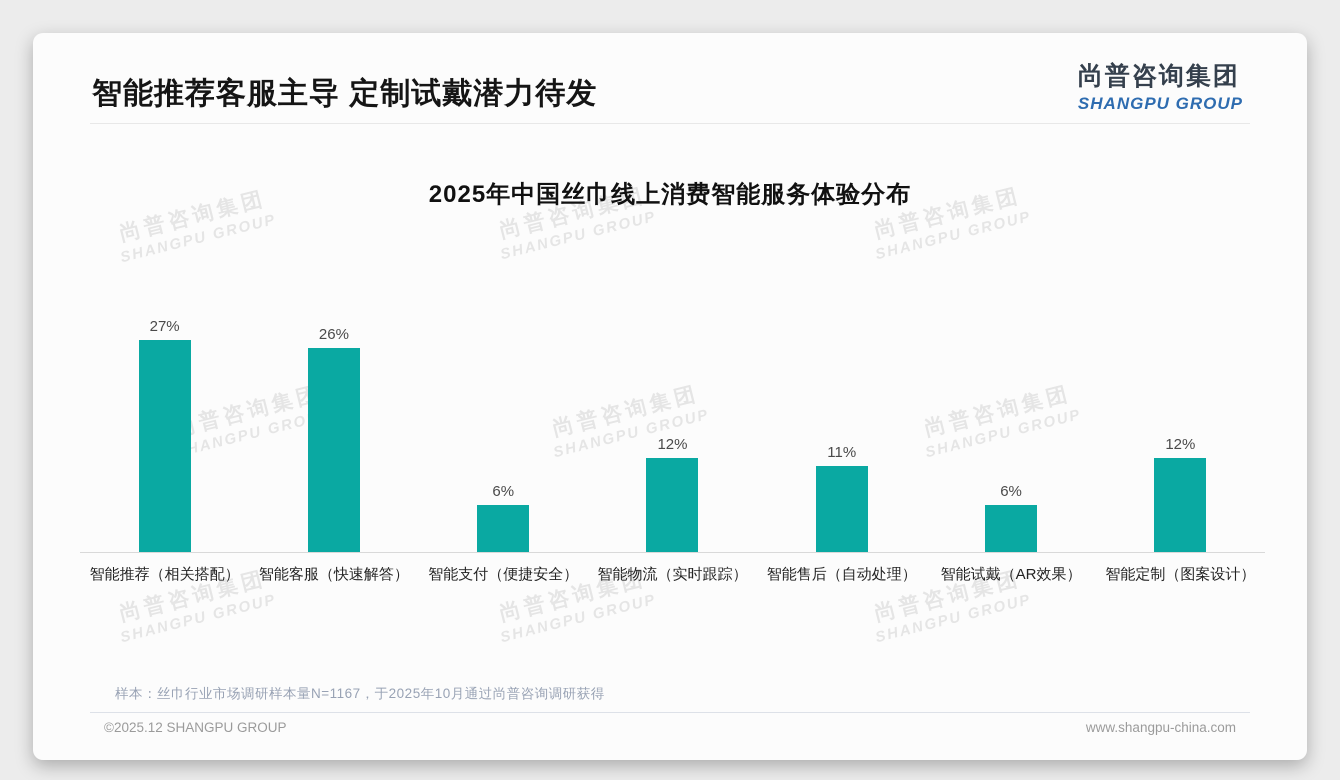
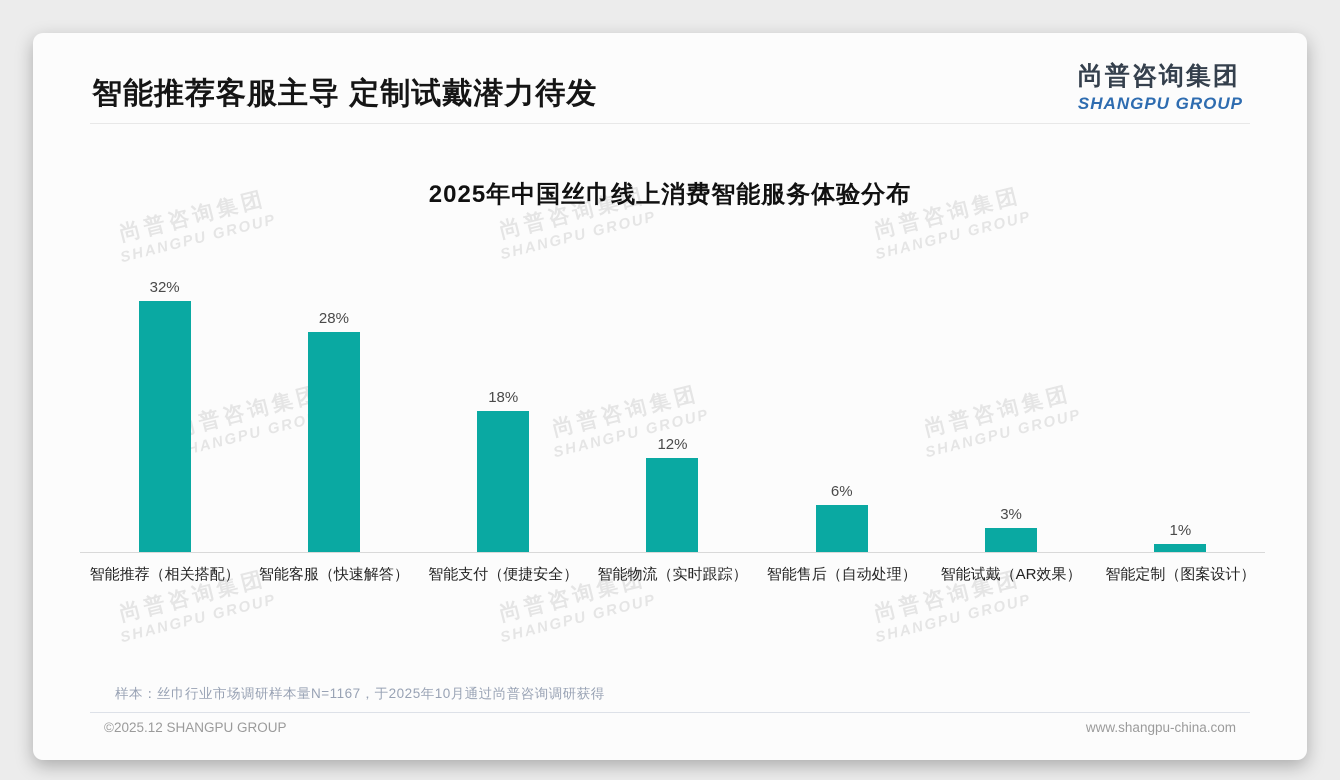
智能推荐（相关搭配）: 27% -> 32%
智能客服（快速解答）: 26% -> 28%
智能支付（便捷安全）: 6% -> 18%
智能售后（自动处理）: 11% -> 6%
智能试戴（AR效果）: 6% -> 3%
智能定制（图案设计）: 12% -> 1%
